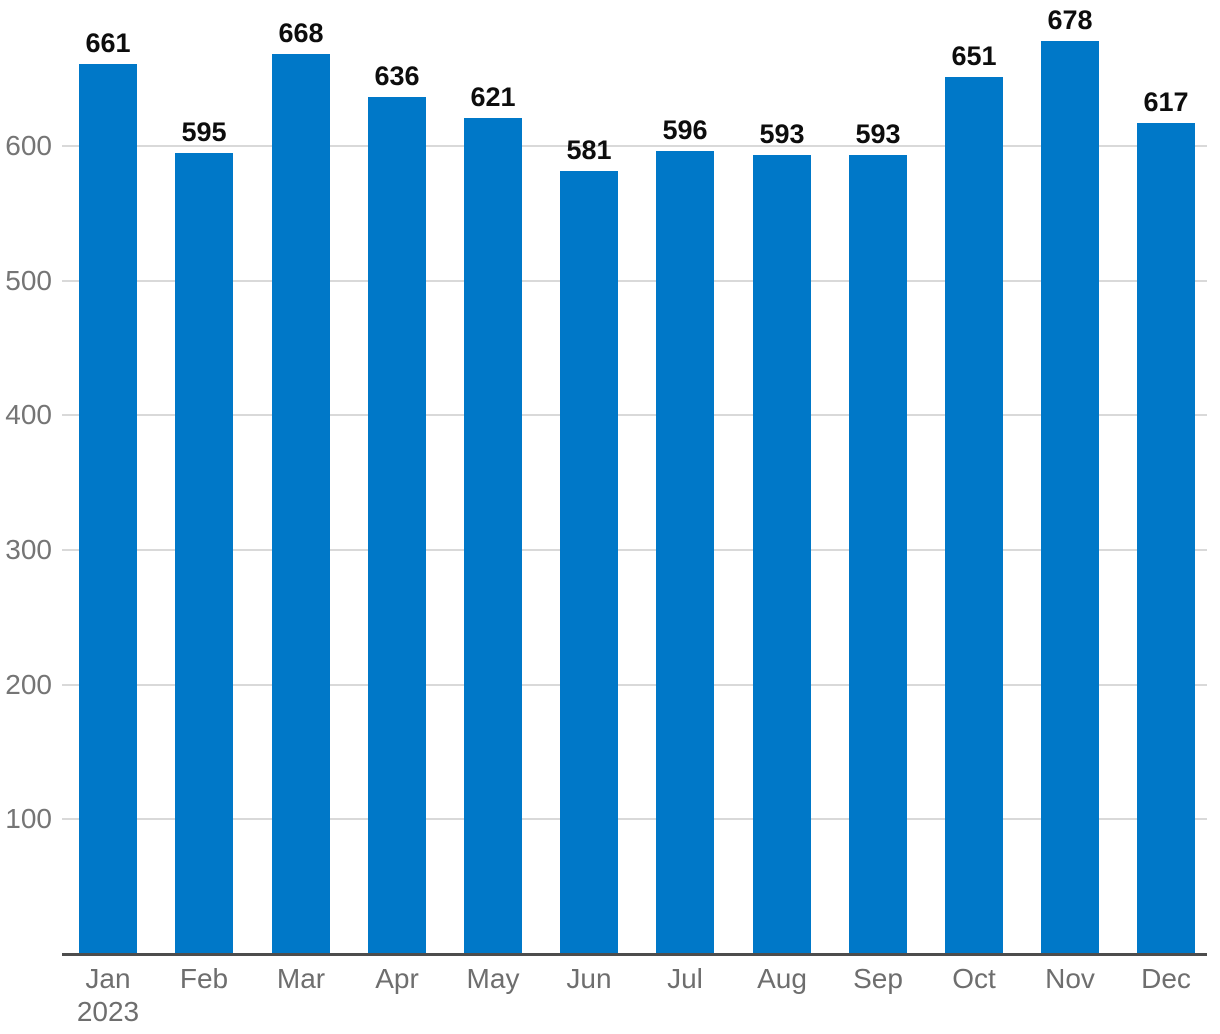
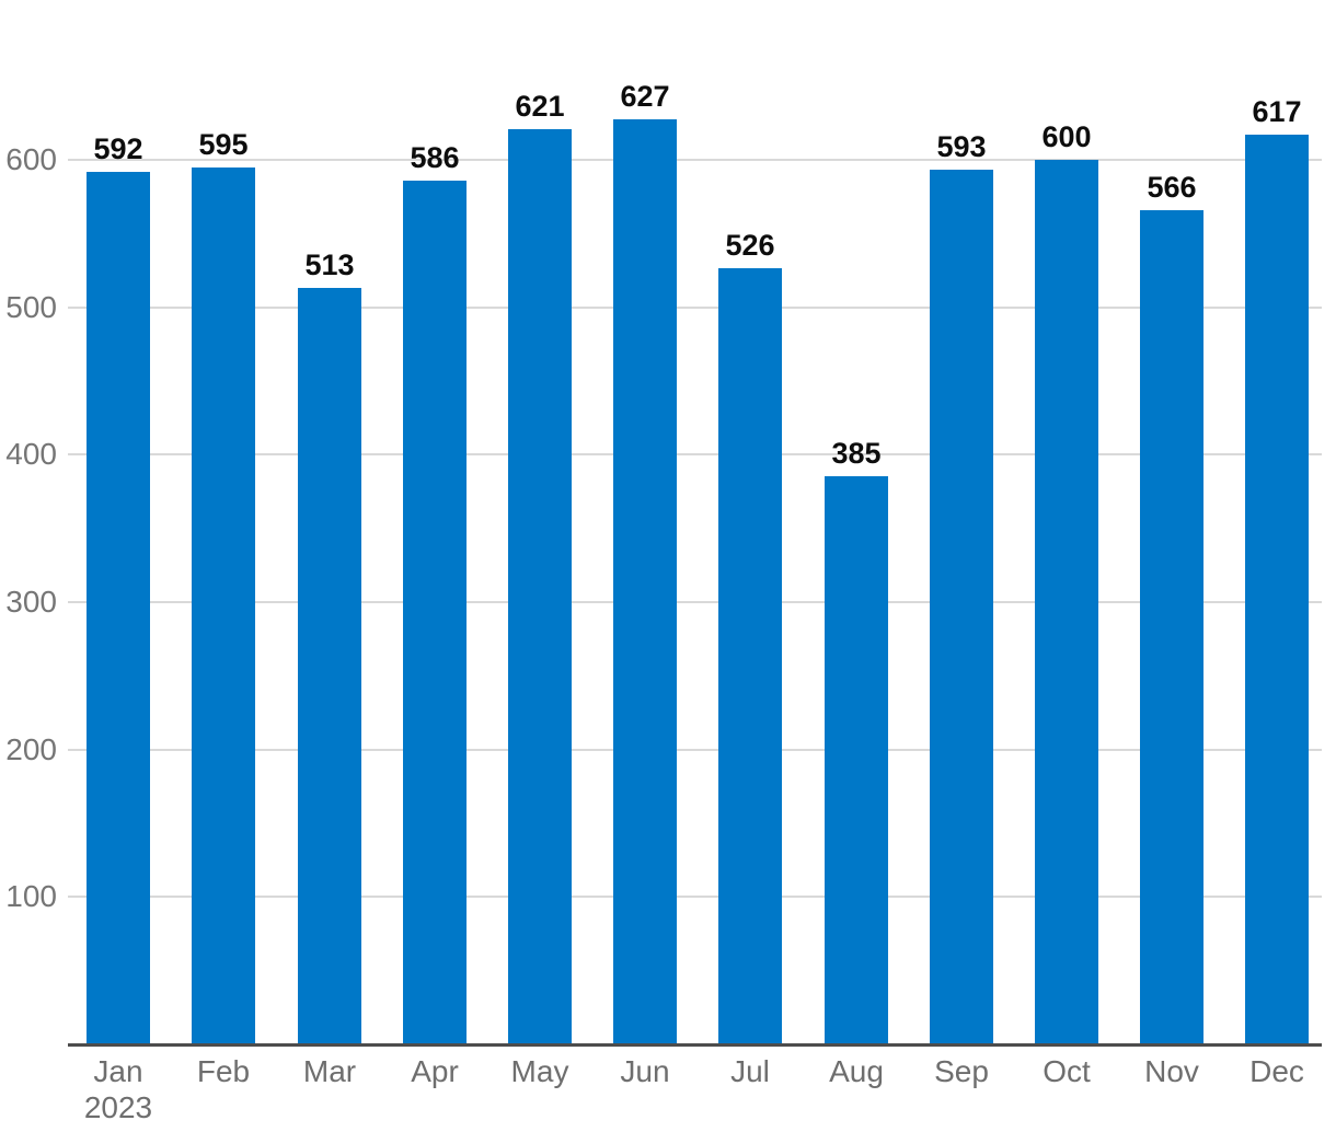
Jan: 661 -> 592
Mar: 668 -> 513
Apr: 636 -> 586
Jun: 581 -> 627
Jul: 596 -> 526
Aug: 593 -> 385
Oct: 651 -> 600
Nov: 678 -> 566
